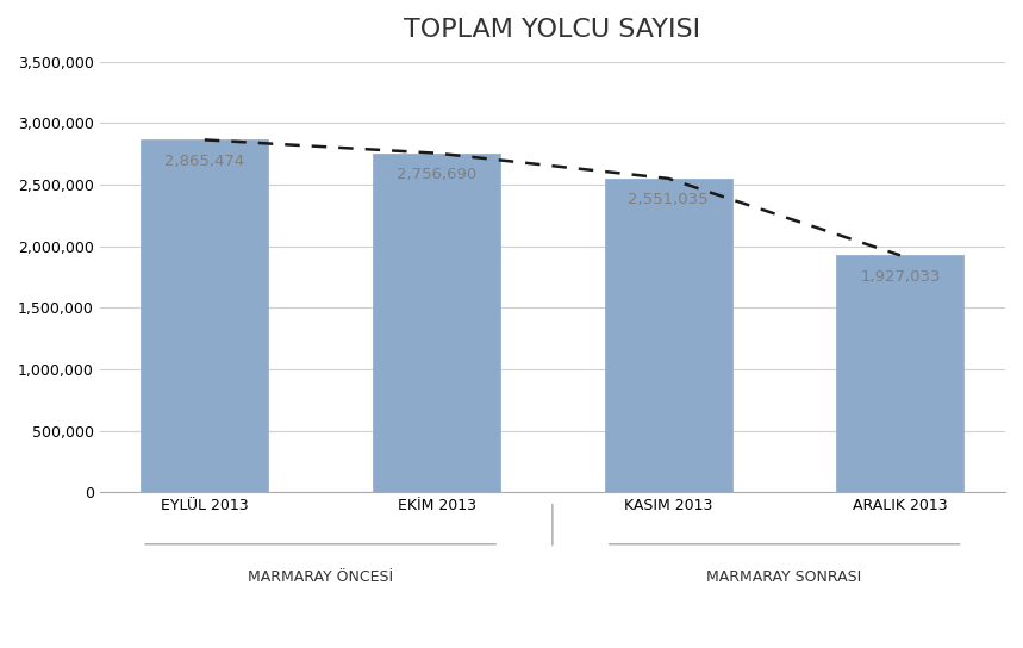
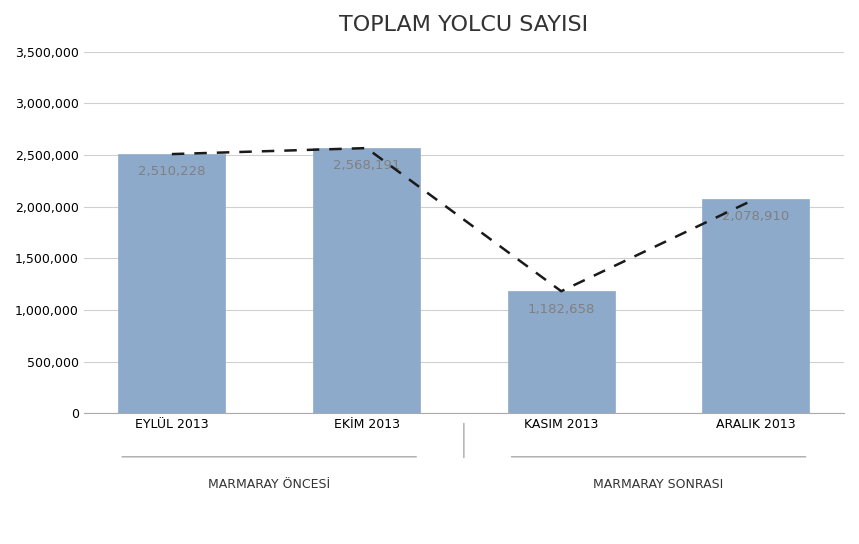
EYLÜL 2013: 2,865,474 -> 2,510,228
EKİM 2013: 2,756,690 -> 2,568,191
KASIM 2013: 2,551,035 -> 1,182,658
ARALIK 2013: 1,927,033 -> 2,078,910
